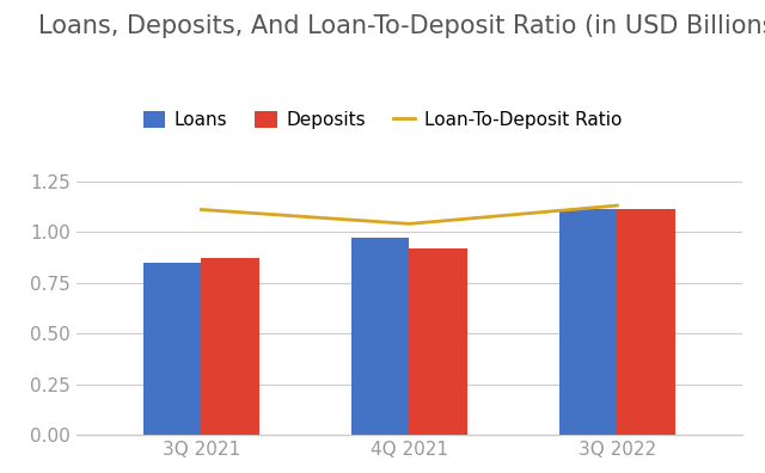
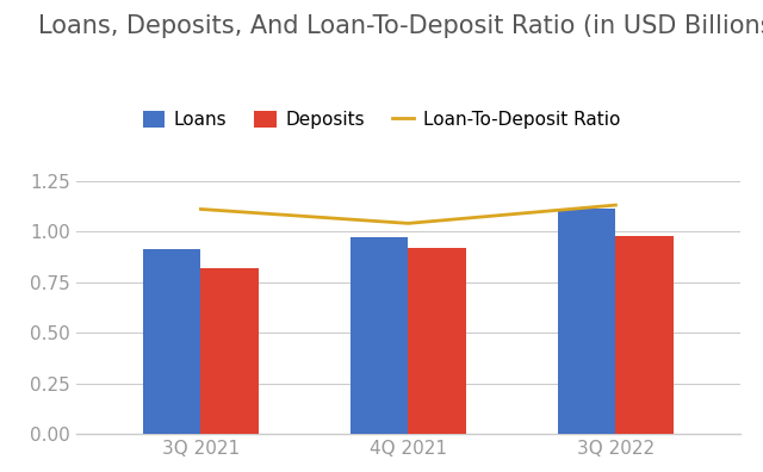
Loans/3Q 2021: 0.85 -> 0.91
Deposits/3Q 2021: 0.87 -> 0.82
Deposits/3Q 2022: 1.11 -> 0.98
